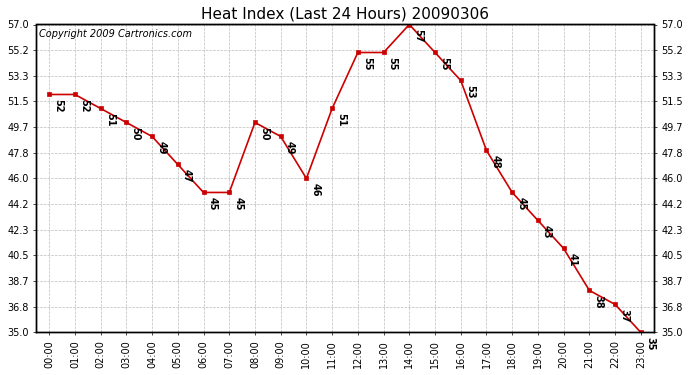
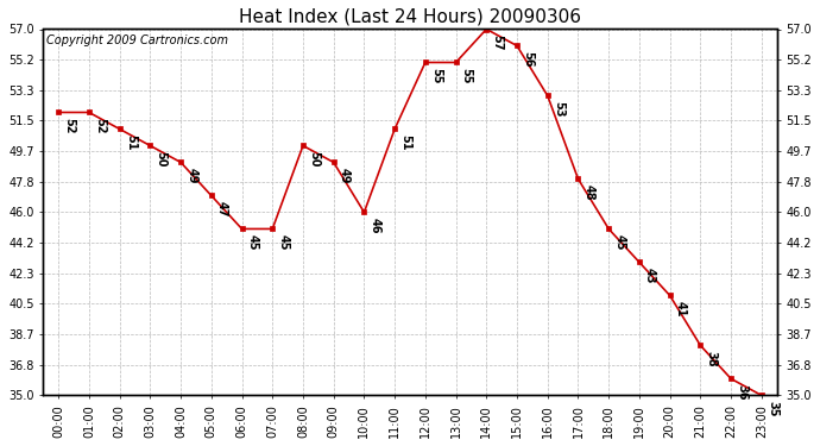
15:00: 55 -> 56
22:00: 37 -> 36
